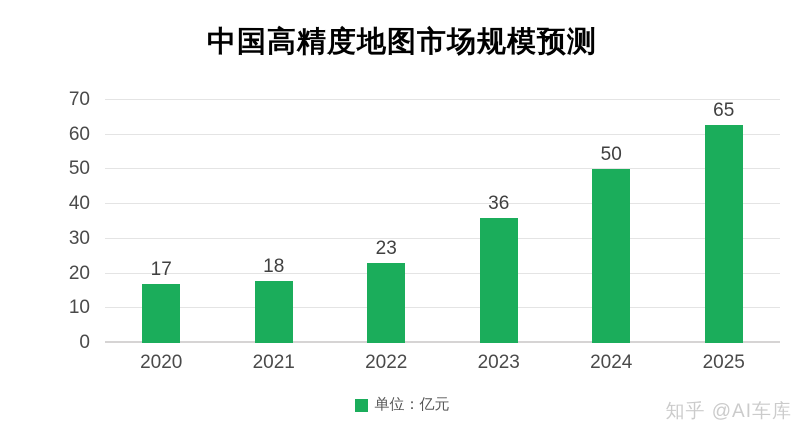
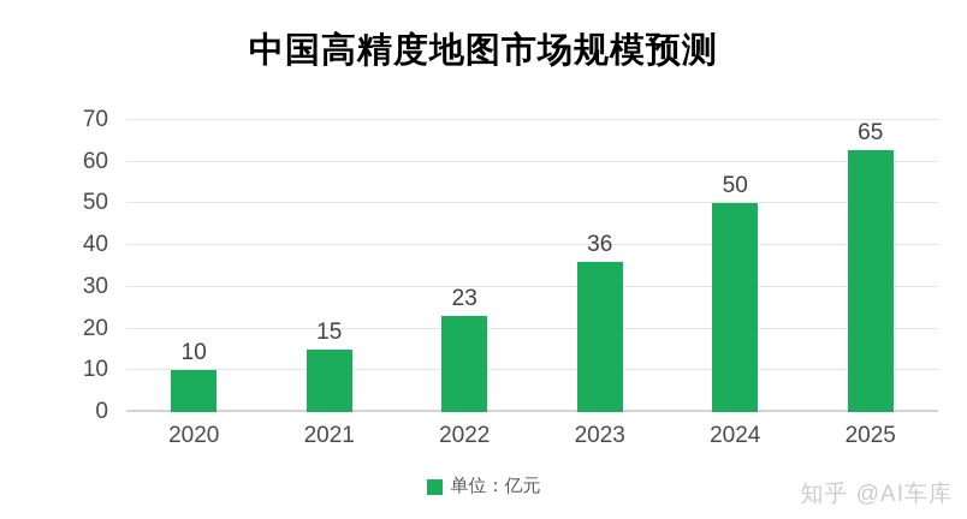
2020: 17 -> 10
2021: 18 -> 15
